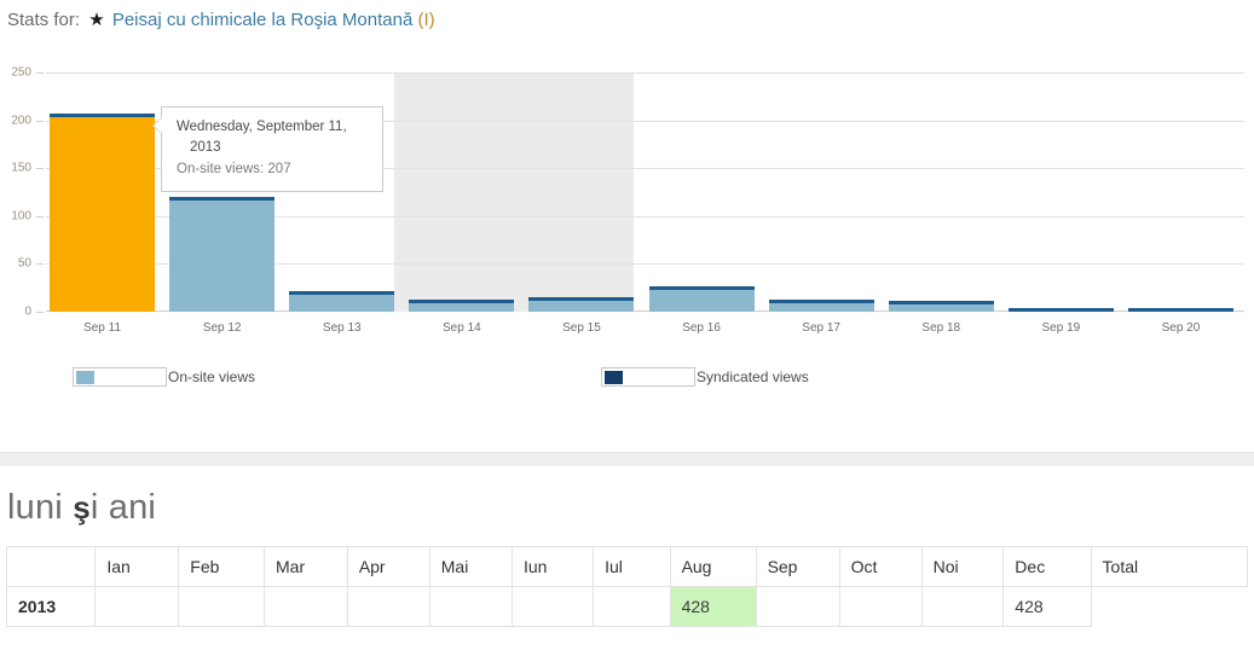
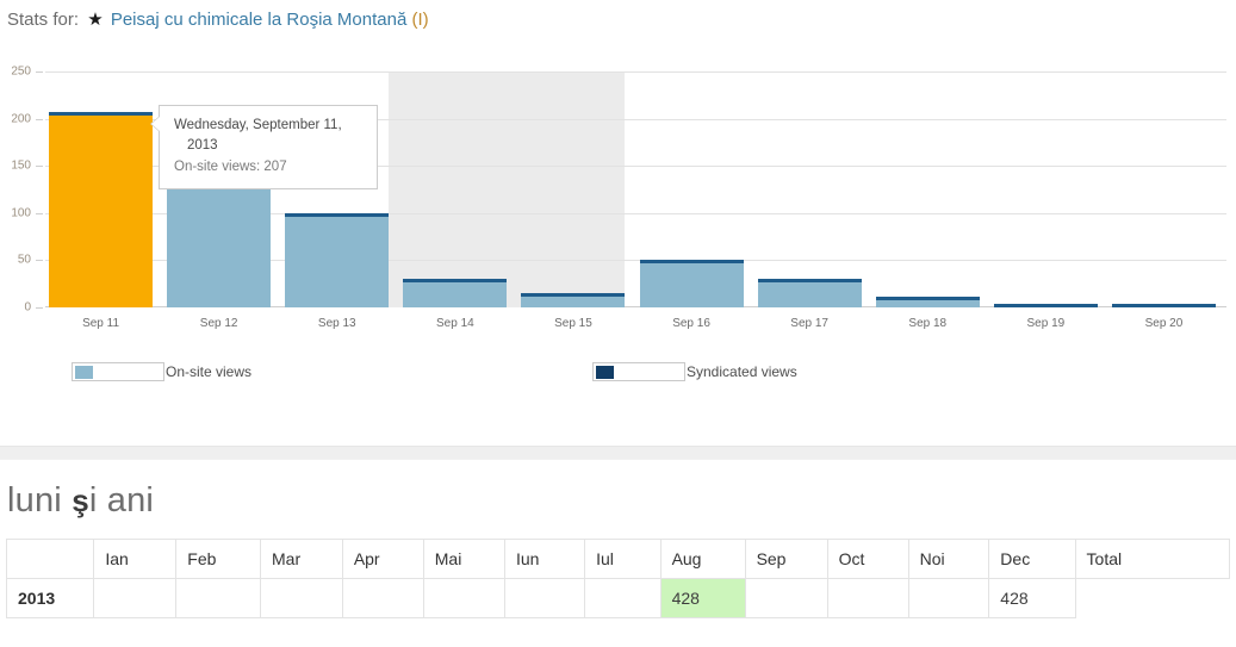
On-site views/Sep 12: 120 -> 200
On-site views/Sep 13: 20 -> 100
On-site views/Sep 14: 10 -> 30
On-site views/Sep 16: 30 -> 50
On-site views/Sep 17: 10 -> 30
